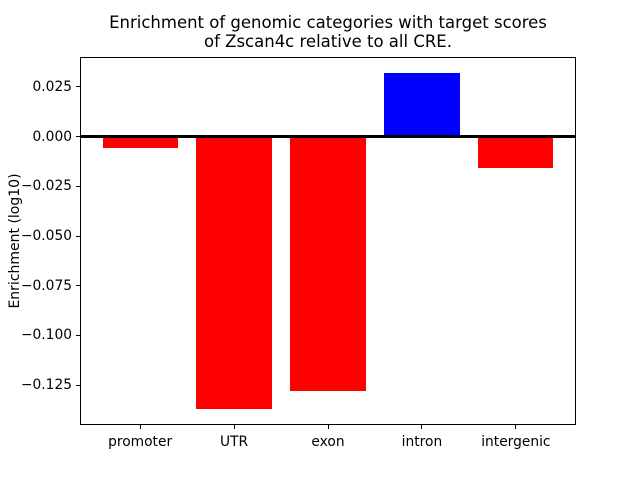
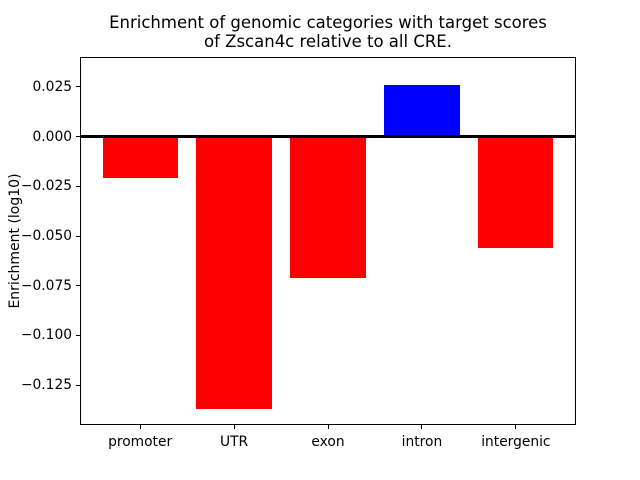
promoter: -0.006 -> -0.021
exon: -0.128 -> -0.071
intron: 0.032 -> 0.026
intergenic: -0.016 -> -0.056
